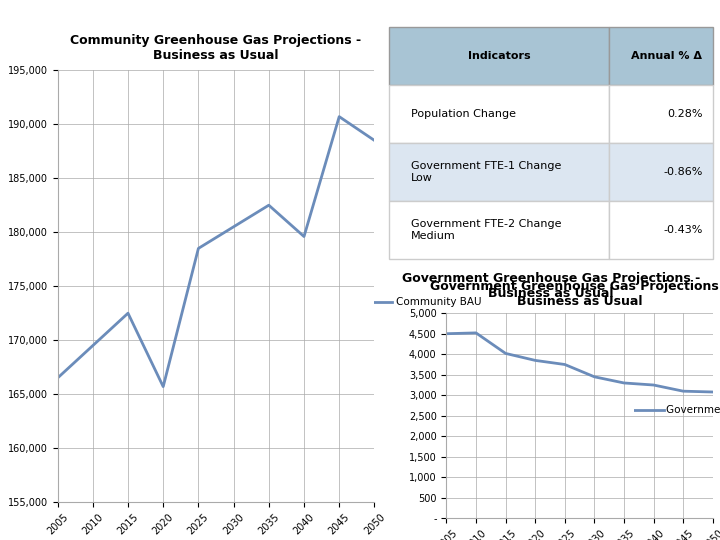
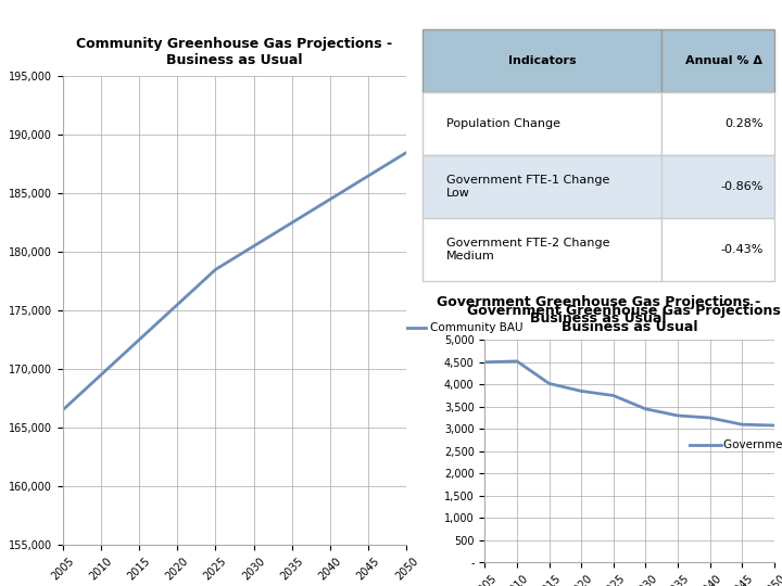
Community Greenhouse Gas Projections - Business as Usual/2020: 165,700 -> 175,500
Community Greenhouse Gas Projections - Business as Usual/2040: 179,600 -> 184,500
Community Greenhouse Gas Projections - Business as Usual/2045: 190,700 -> 186,500
